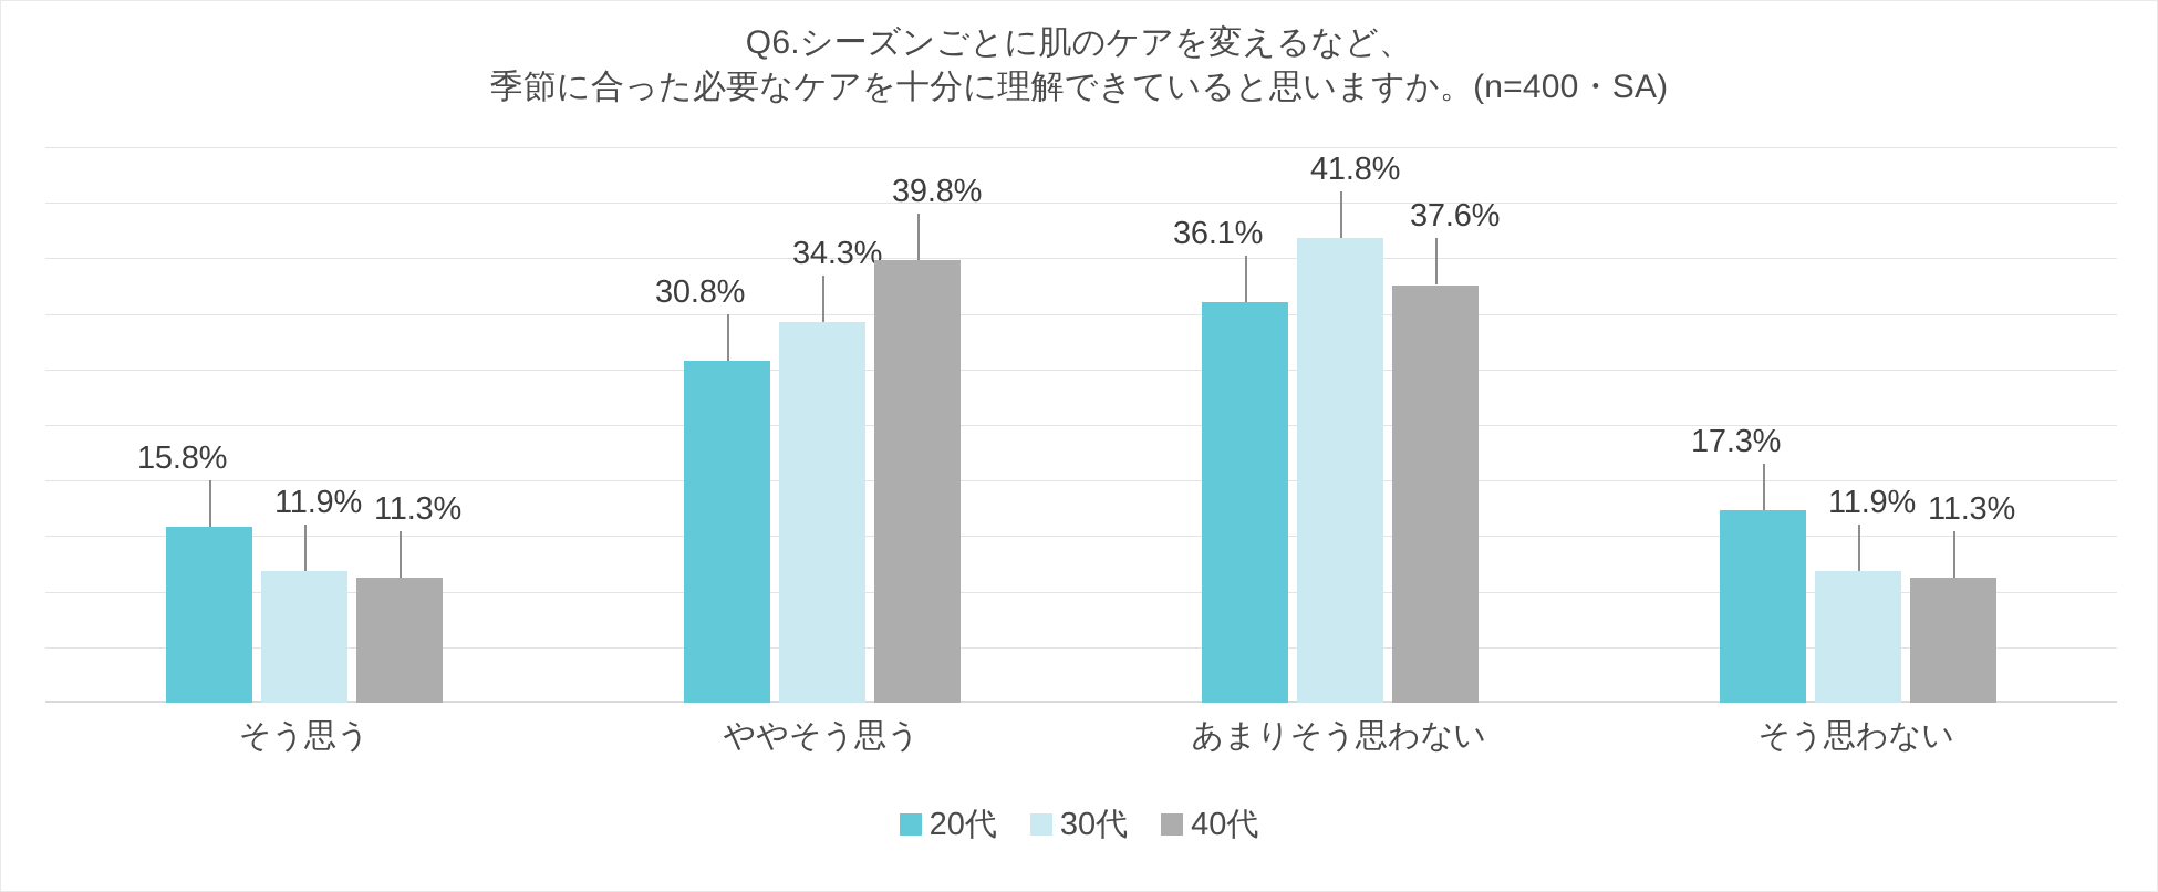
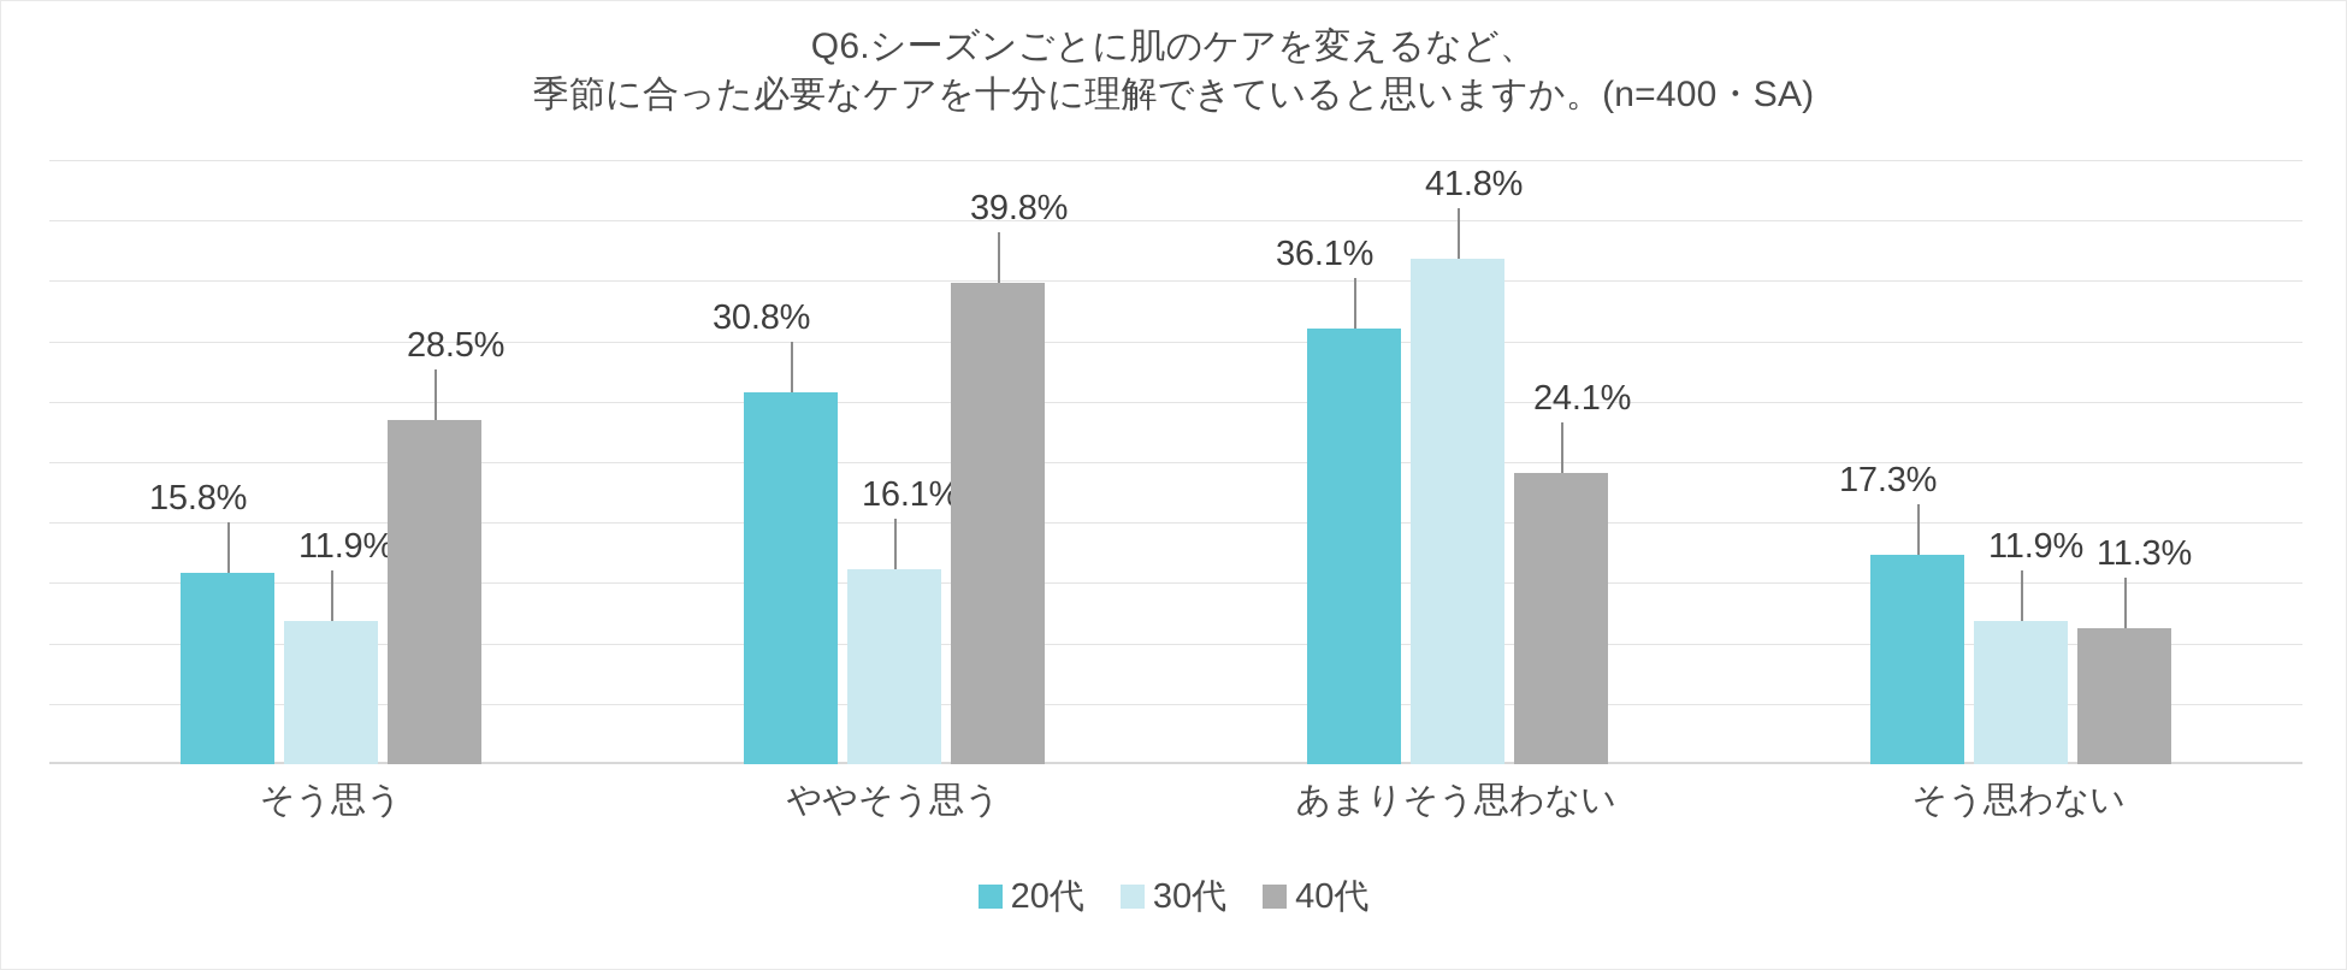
40代/そう思う: 11.3% -> 28.5%
30代/ややそう思う: 34.3% -> 16.1%
40代/あまりそう思わない: 37.6% -> 24.1%
